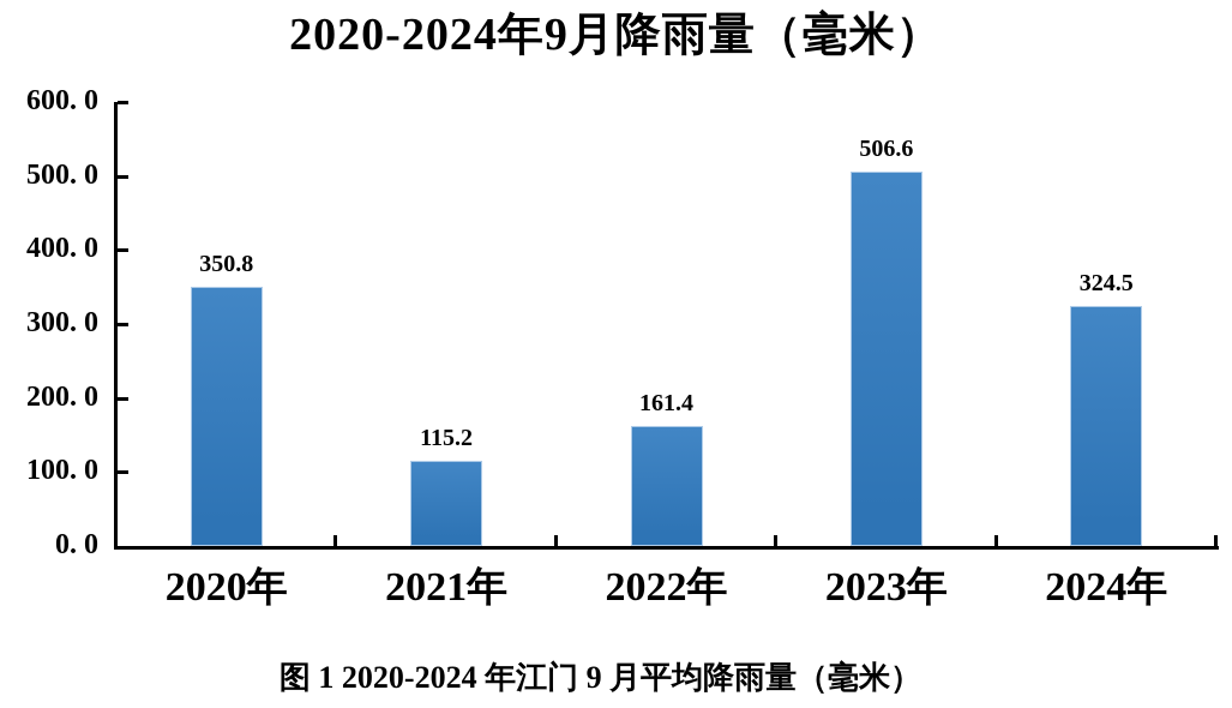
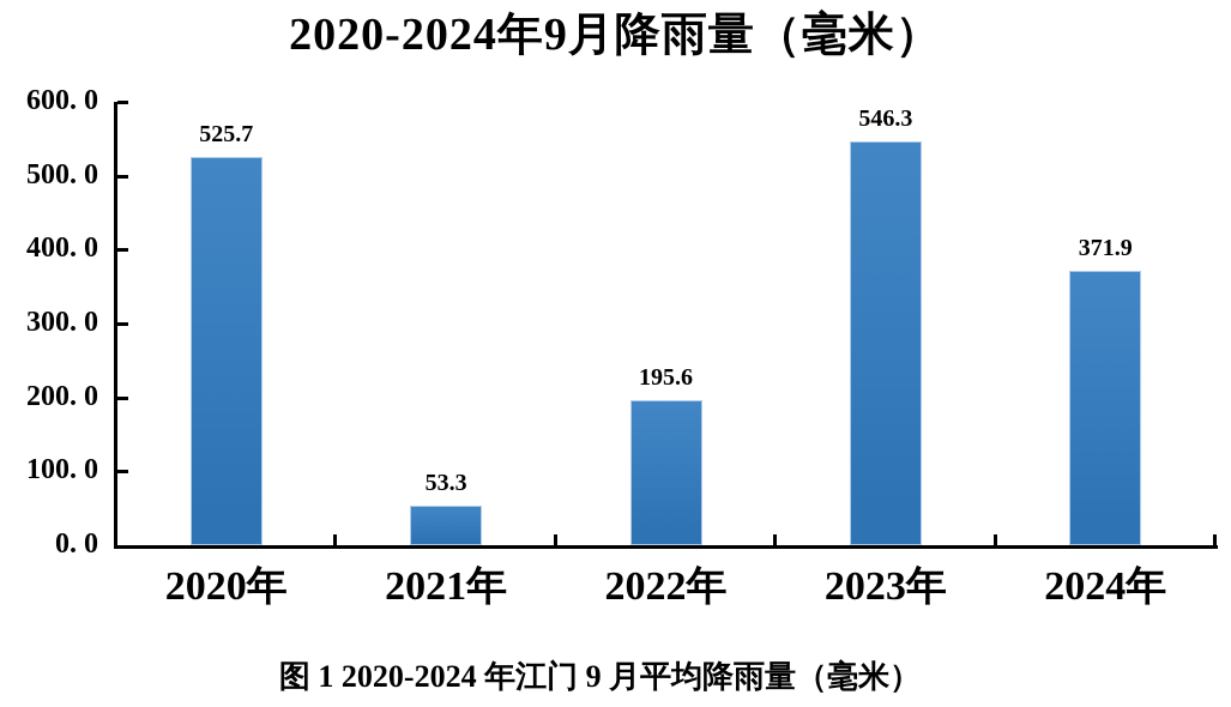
2020年: 350.8 -> 525.7
2021年: 115.2 -> 53.3
2022年: 161.4 -> 195.6
2023年: 506.6 -> 546.3
2024年: 324.5 -> 371.9
